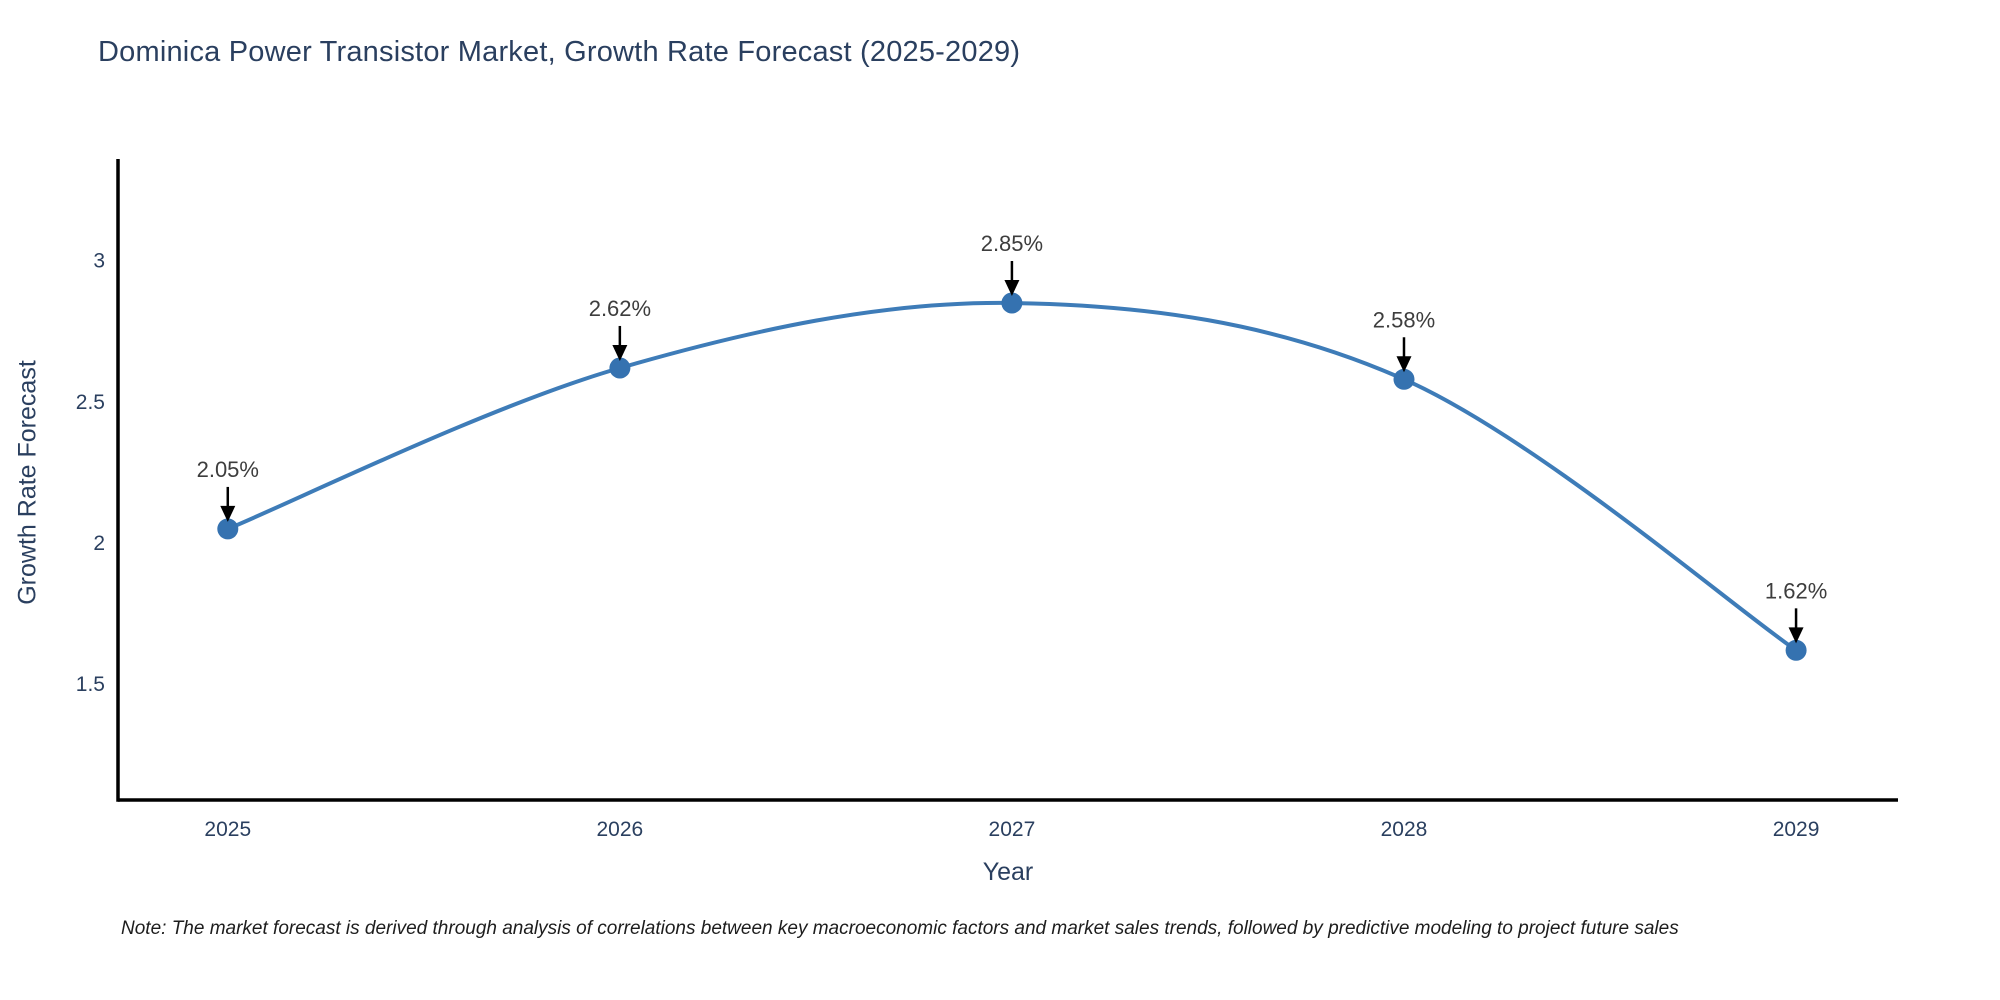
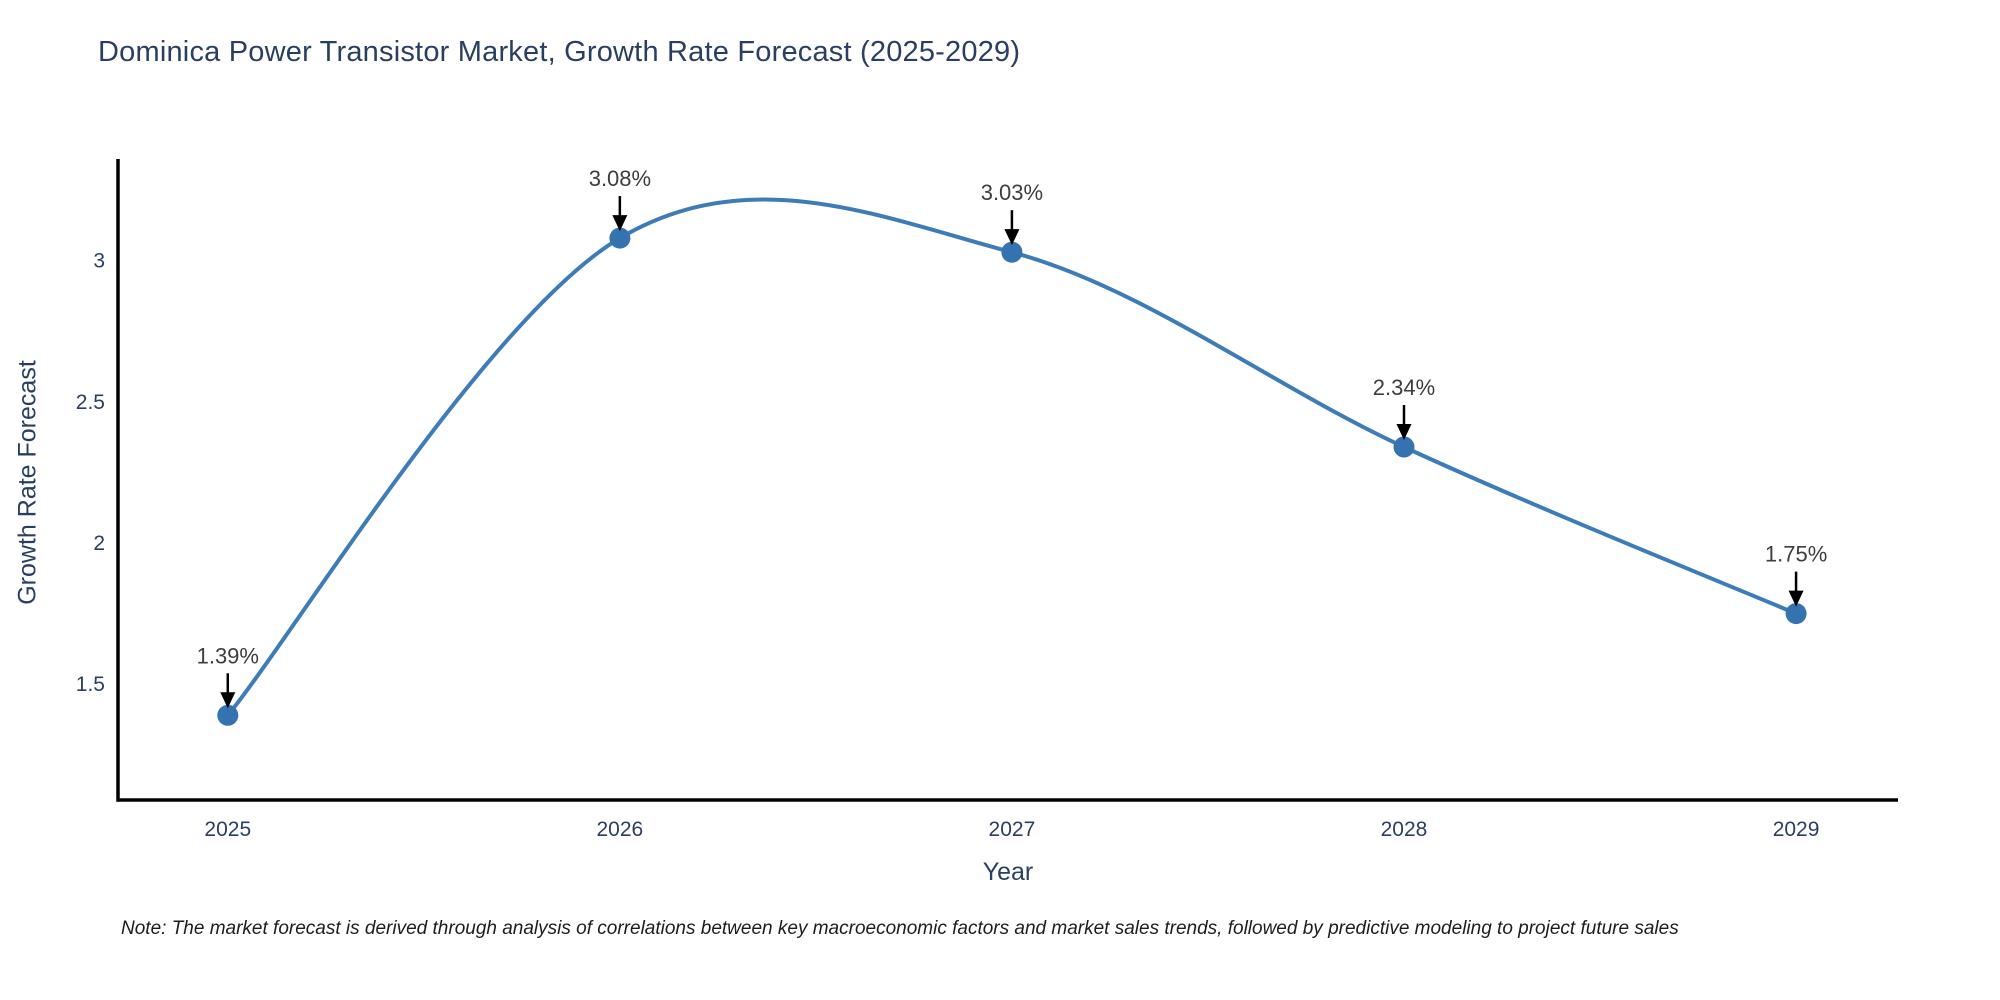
2025: 2.05% -> 1.39%
2026: 2.62% -> 3.08%
2027: 2.85% -> 3.03%
2028: 2.58% -> 2.34%
2029: 1.62% -> 1.75%
